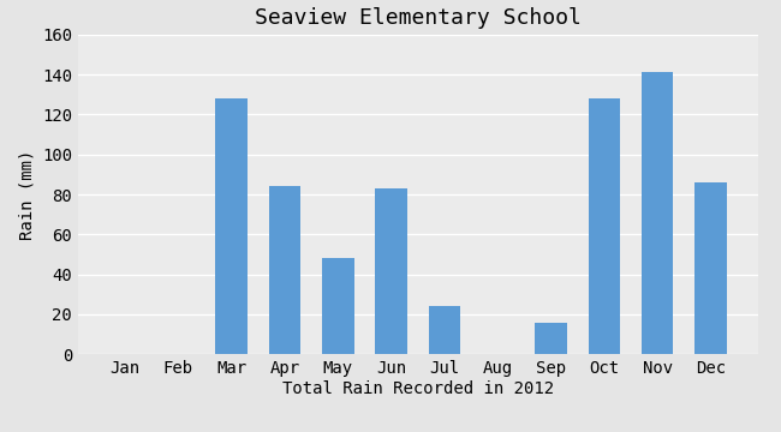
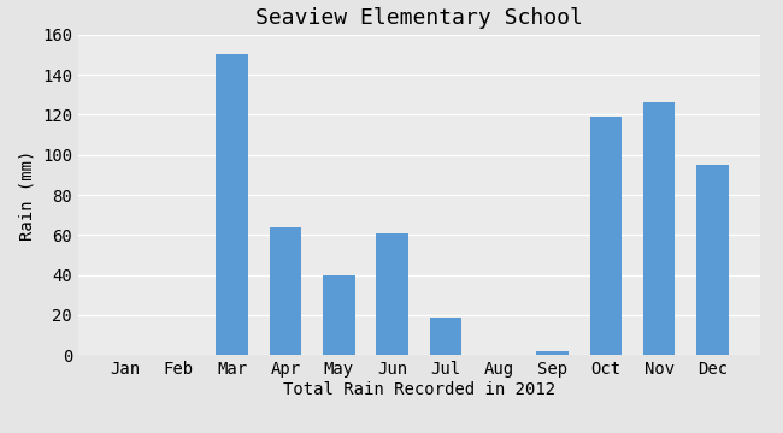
Mar: 128 -> 150
Apr: 84 -> 64
May: 48 -> 40
Jun: 83 -> 61
Jul: 24 -> 19
Sep: 16 -> 2
Oct: 128 -> 119
Nov: 141 -> 126
Dec: 86 -> 95
